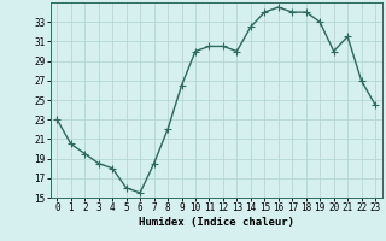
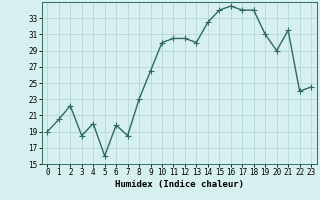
0: 23.0 -> 19.0
2: 19.5 -> 22.2
4: 18.0 -> 20.0
6: 15.5 -> 19.8
8: 22.0 -> 23.0
19: 33.0 -> 31.0
20: 30.0 -> 29.0
22: 27.0 -> 24.0
